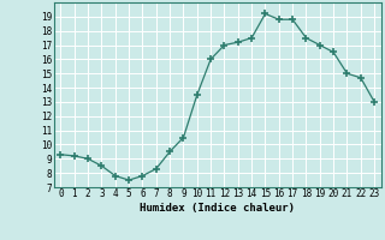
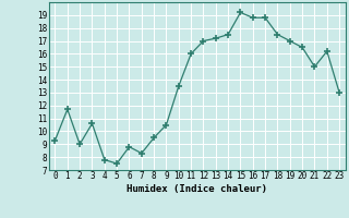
1: 9.2 -> 11.7
3: 8.5 -> 10.6
6: 7.8 -> 8.8
22: 14.7 -> 16.2
